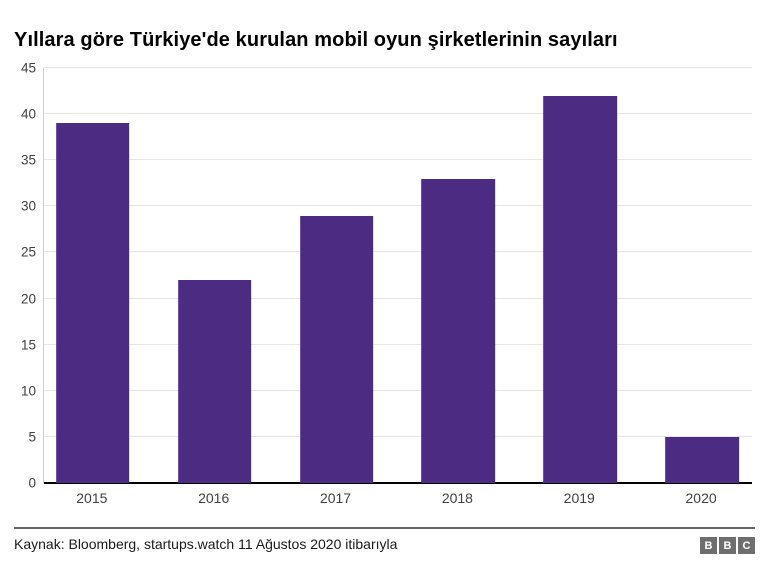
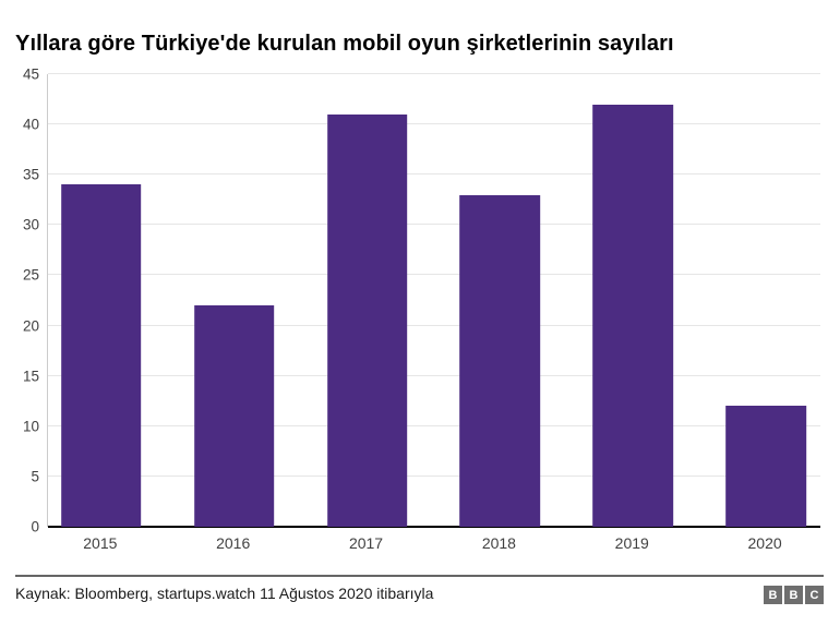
2015: 39 -> 34
2017: 29 -> 41
2020: 5 -> 12
